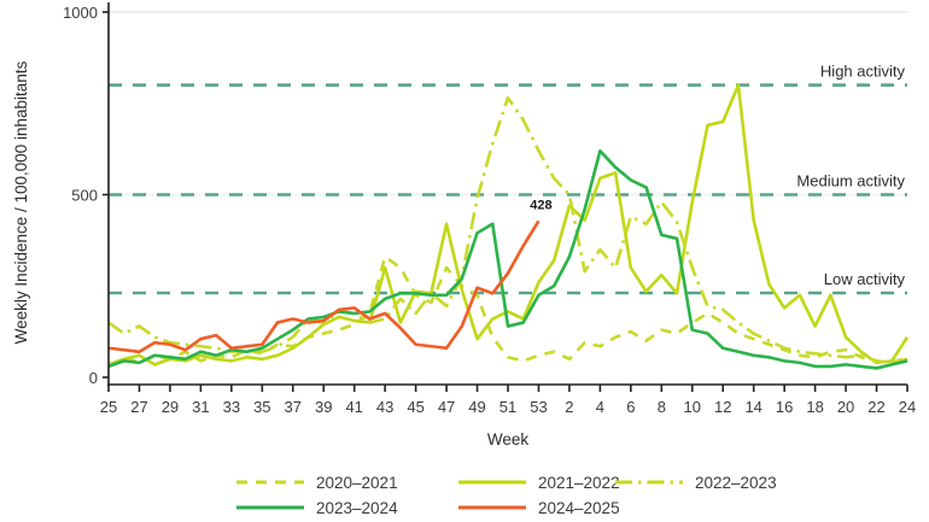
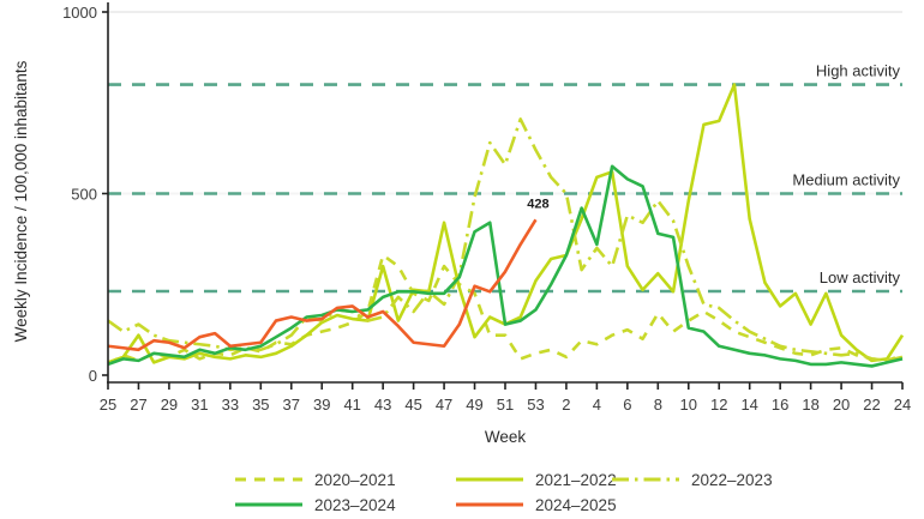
2021–2022/27: 60 -> 110
2020–2021/51: 60 -> 110
2021–2022/51: 180 -> 140
2022–2023/51: 760 -> 580
2023–2024/53: 220 -> 180
2021–2022/2: 470 -> 330
2023–2024/4: 620 -> 360
2020–2021/8: 130 -> 170
